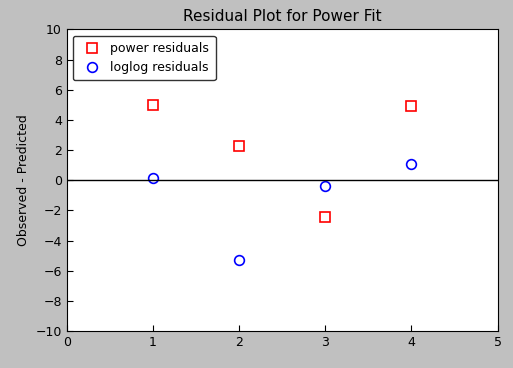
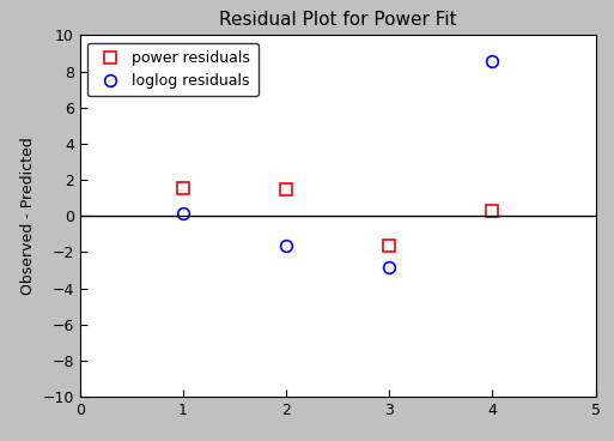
power residuals/1: 5.0 -> 1.6
power residuals/2: 2.3 -> 1.4
loglog residuals/2: -5.3 -> -1.6
power residuals/3: -2.4 -> -1.6
loglog residuals/3: -0.4 -> -2.8
power residuals/4: 4.9 -> 0.3
loglog residuals/4: 1.1 -> 8.6
